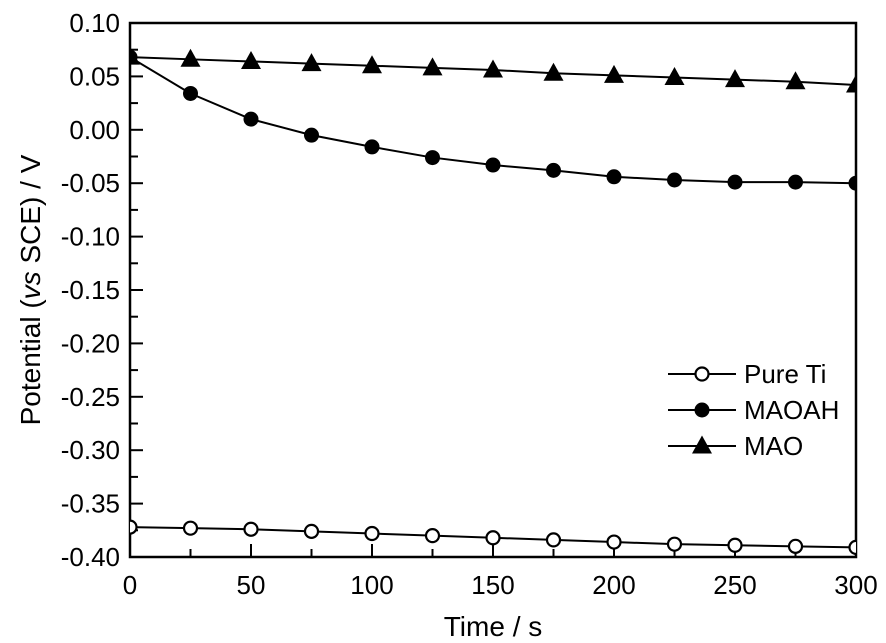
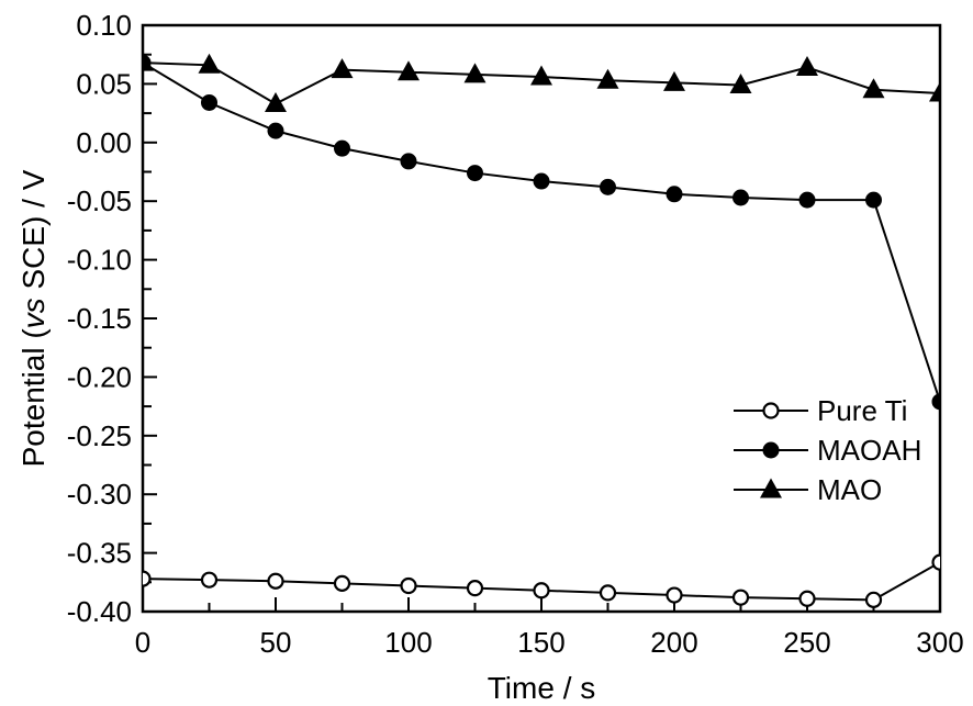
MAO/50: 0.064 -> 0.033
MAO/250: 0.047 -> 0.064
Pure Ti/300: -0.391 -> -0.358
MAOAH/300: -0.050 -> -0.221
